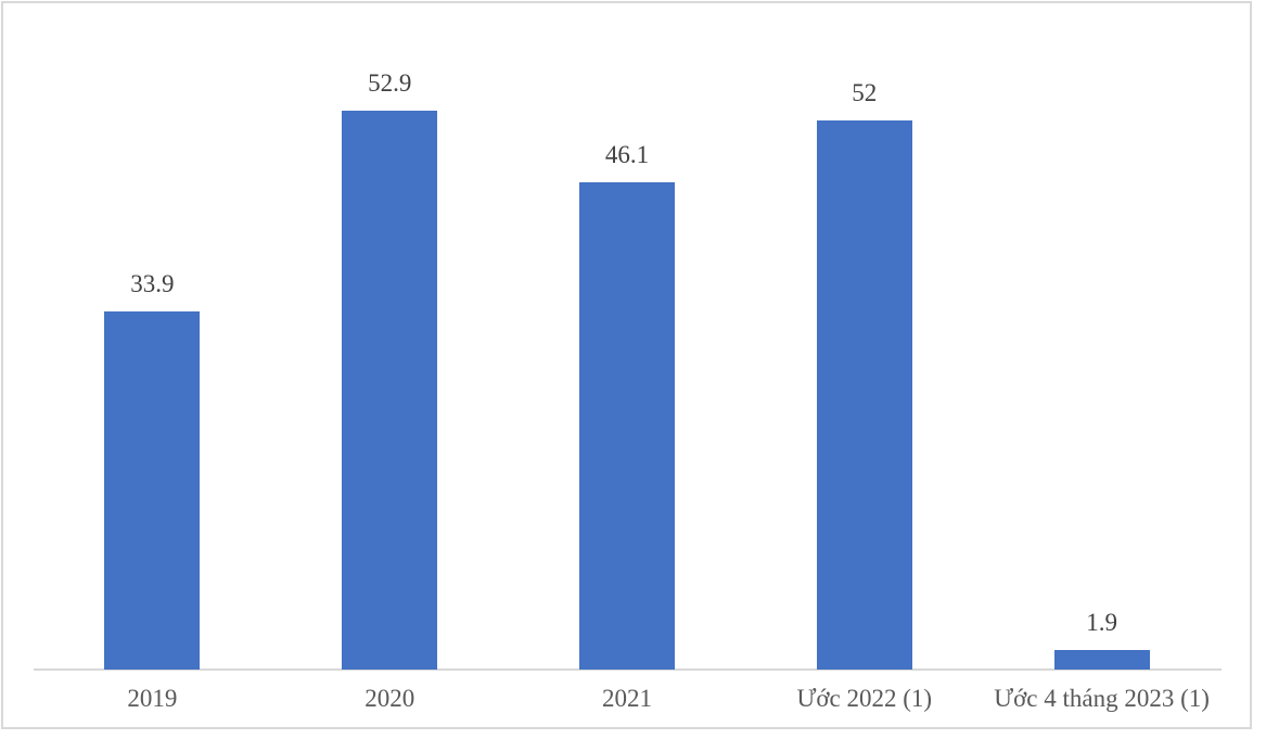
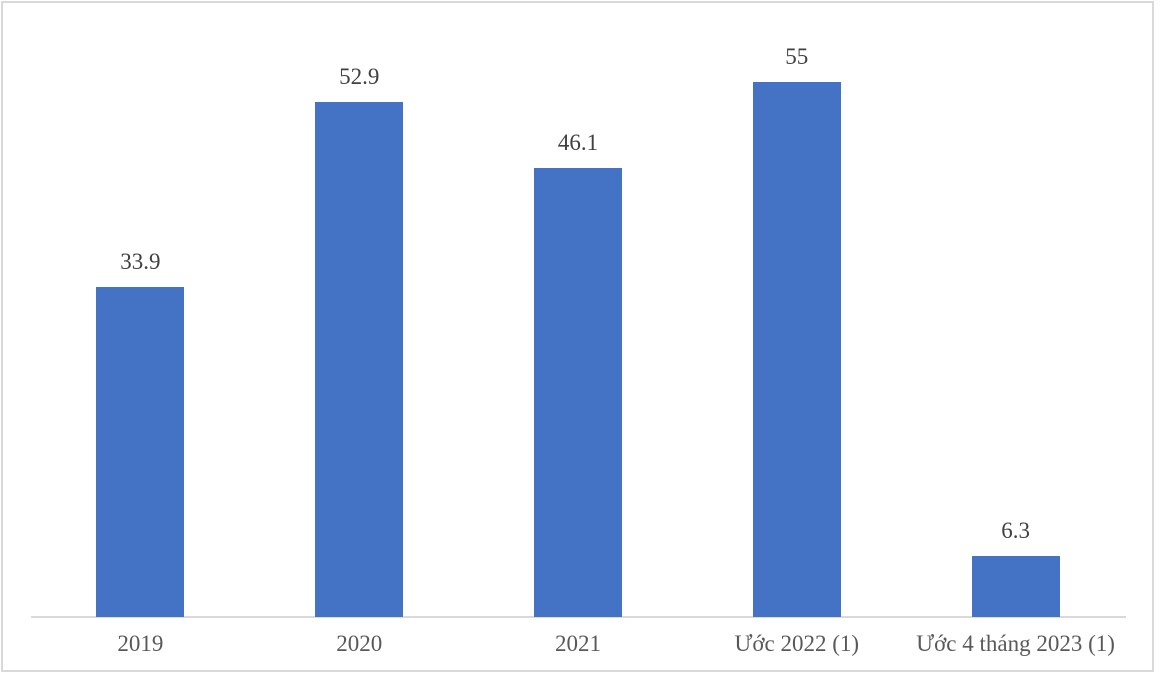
Ước 2022 (1): 52 -> 55
Ước 4 tháng 2023 (1): 1.9 -> 6.3
